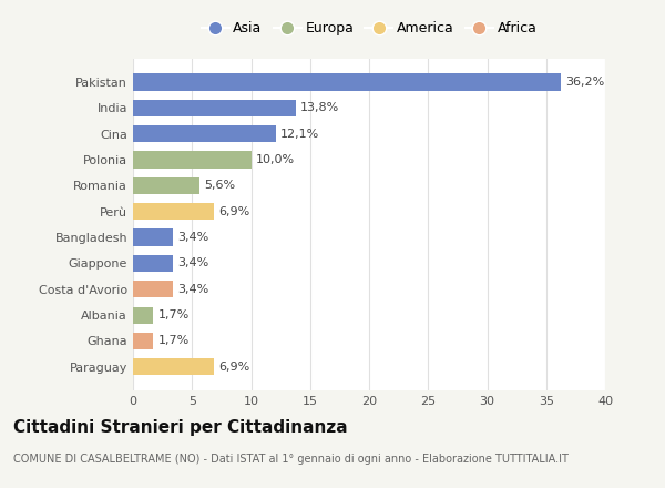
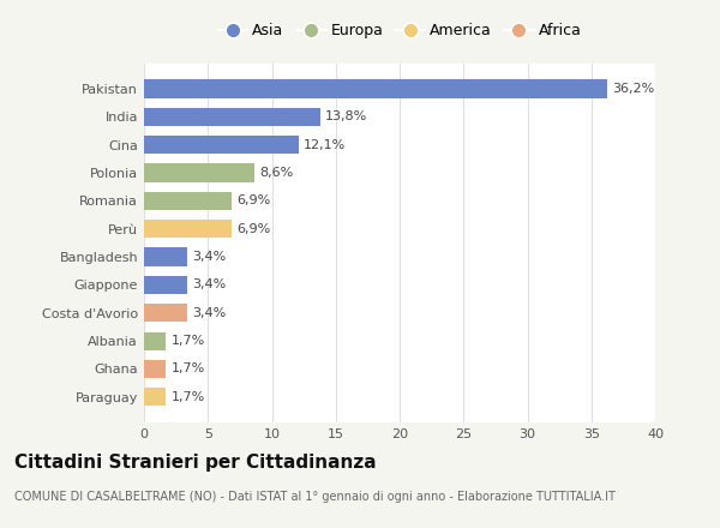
Polonia: 10,0% -> 8,6%
Romania: 5,6% -> 6,9%
Paraguay: 6,9% -> 1,7%
